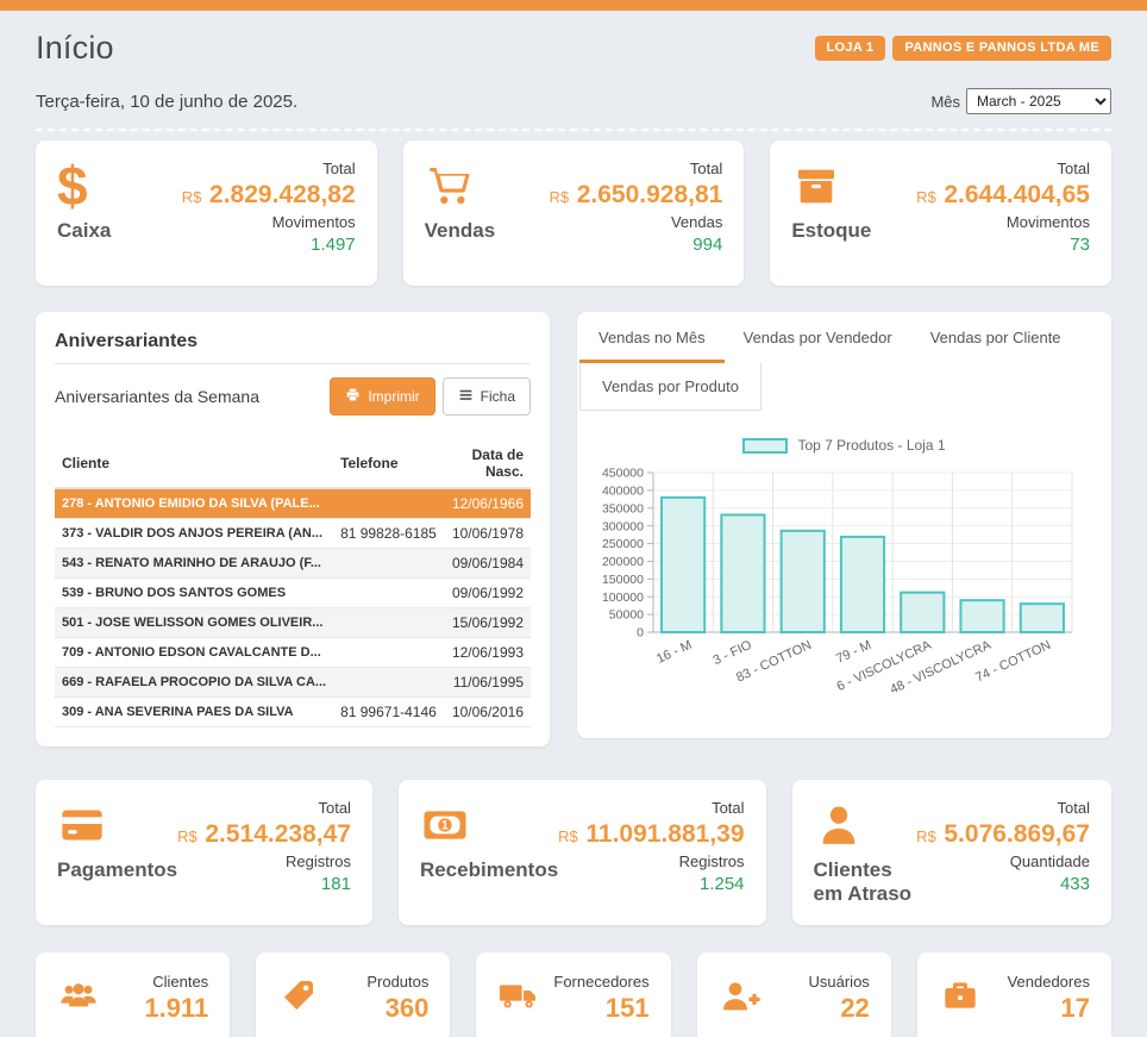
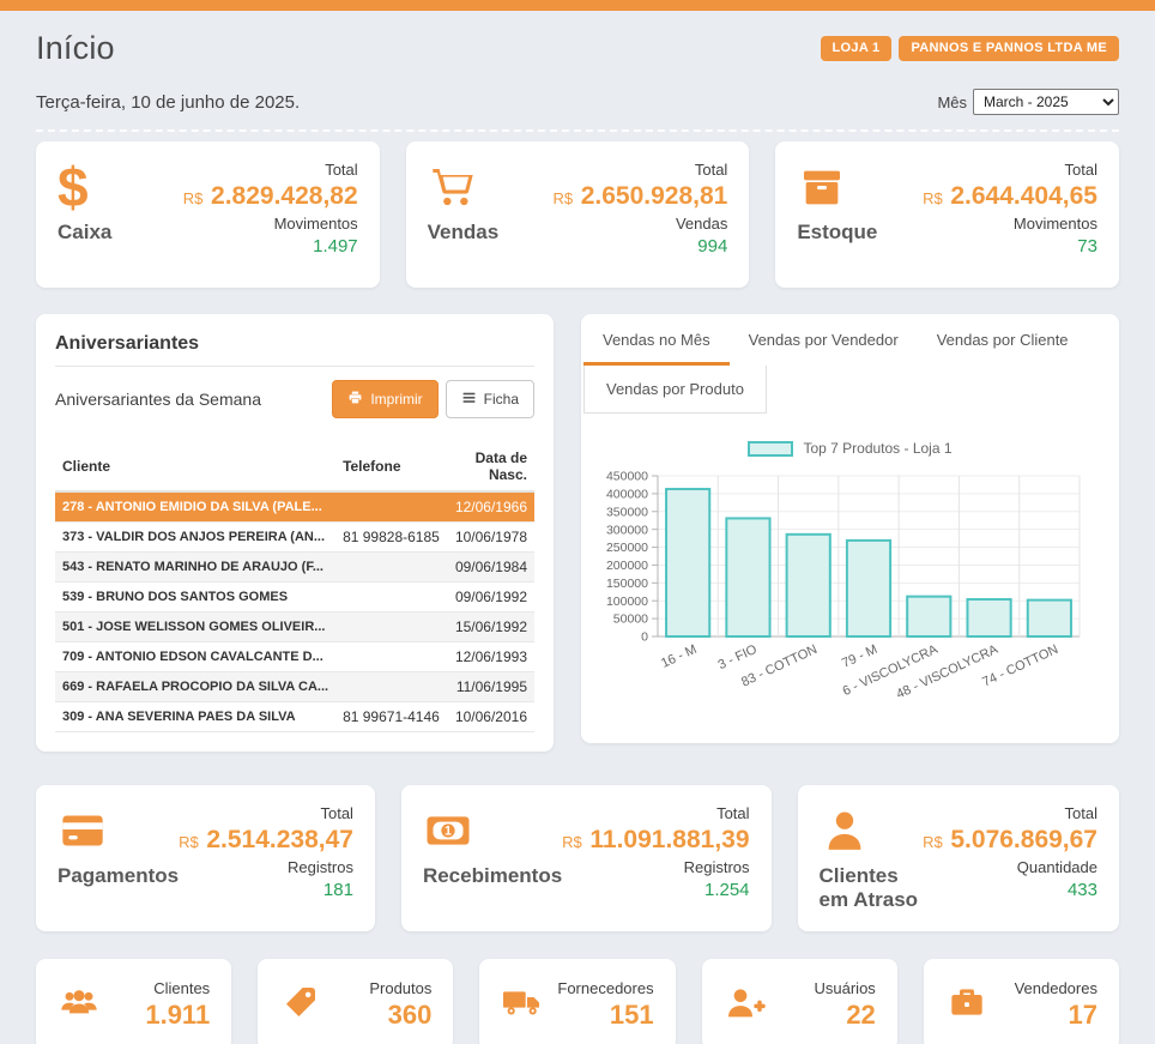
16 - M: 380000 -> 410000
48 - VISCOLYCRA: 90000 -> 100000
74 - COTTON: 80000 -> 100000
